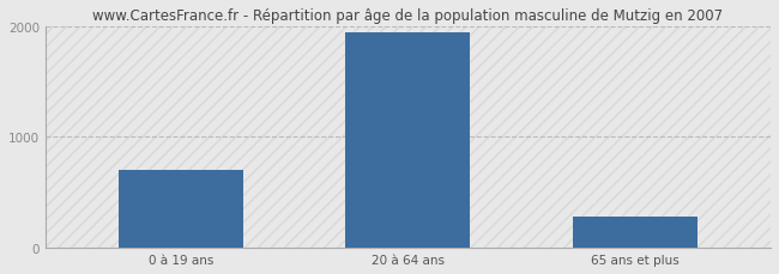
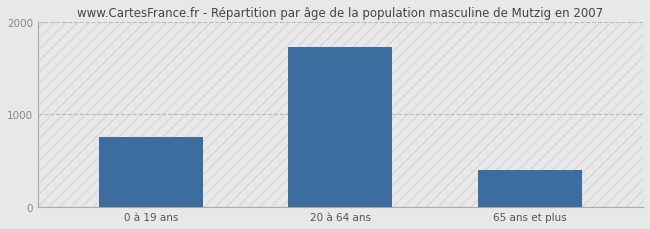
0 à 19 ans: 700 -> 760
20 à 64 ans: 1940 -> 1720
65 ans et plus: 280 -> 400
